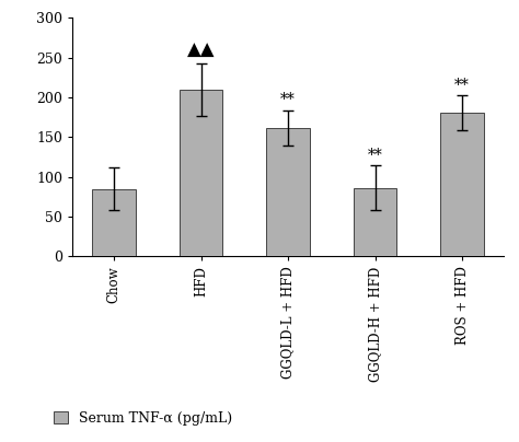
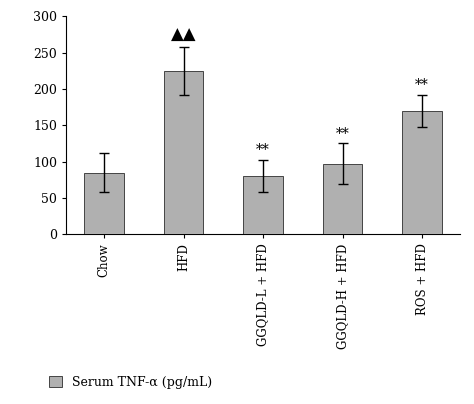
HFD: 210 -> 225
GGQLD-L + HFD: 162 -> 80
GGQLD-H + HFD: 86 -> 97
ROS + HFD: 180 -> 170
